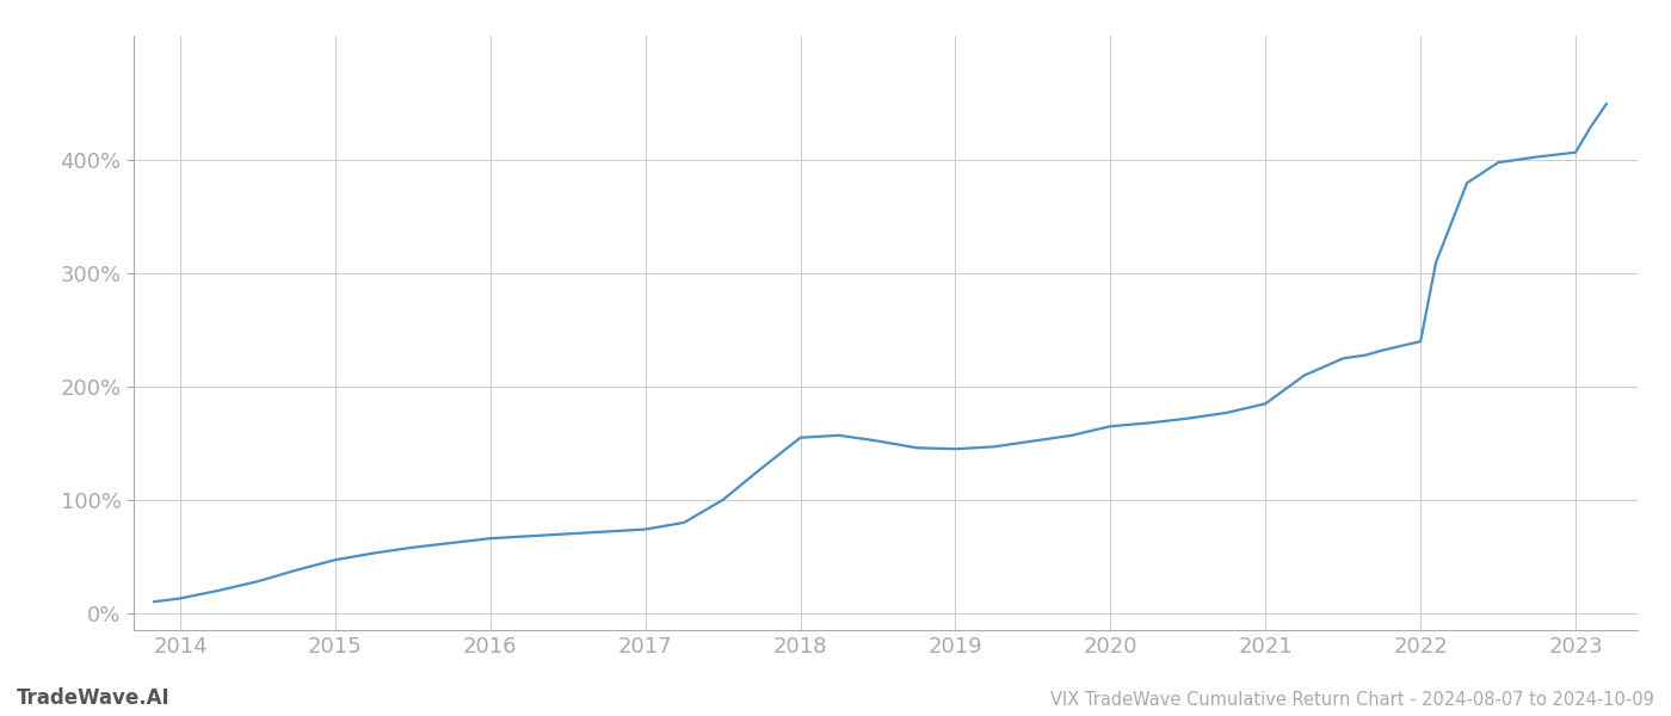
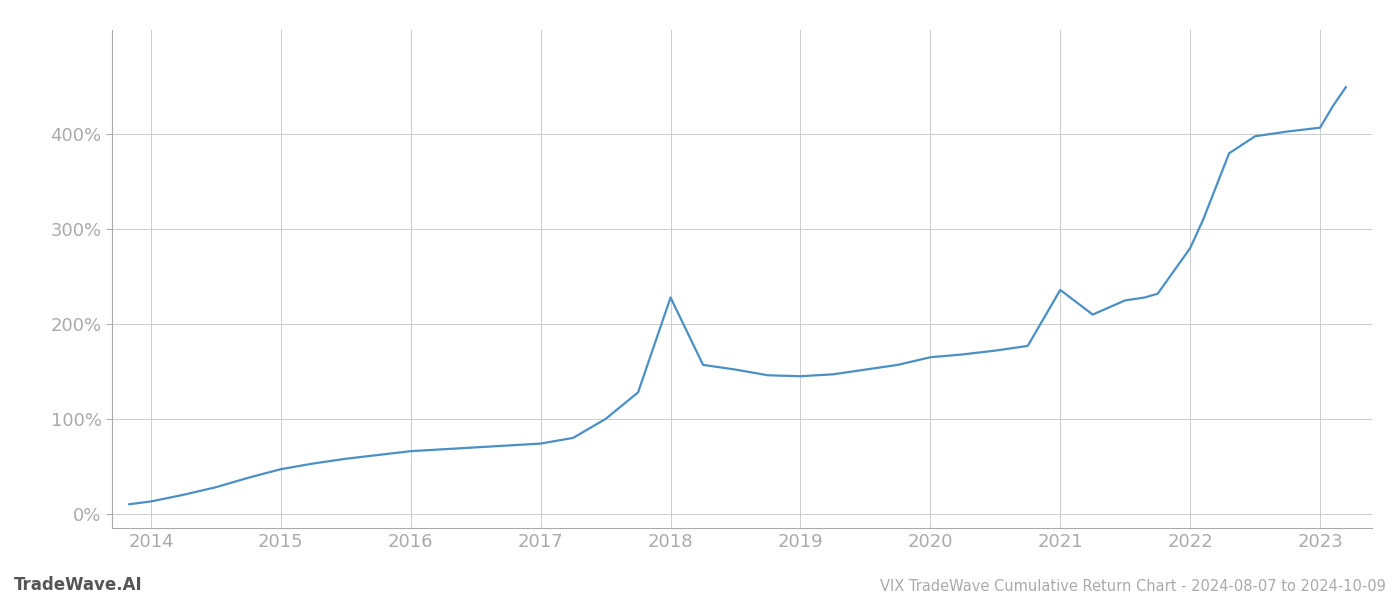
2018: 155% -> 228%
2021: 185% -> 236%
2022: 240% -> 280%
